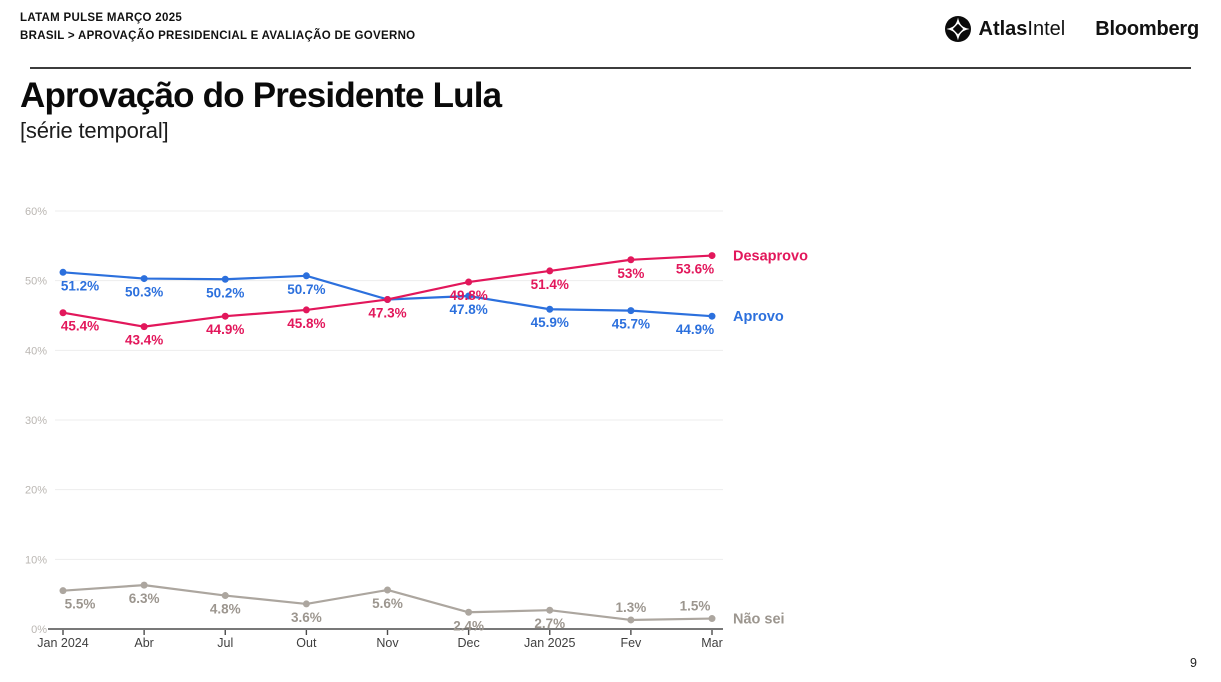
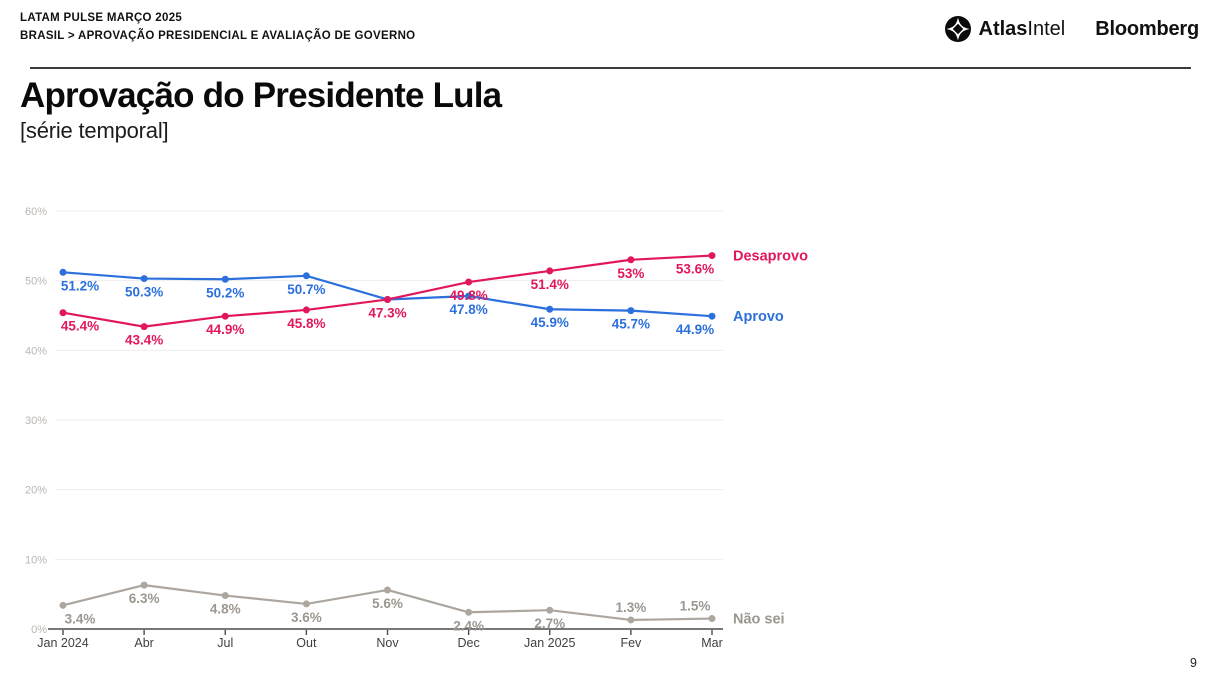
Não sei/Jan 2024: 5.5% -> 3.4%
